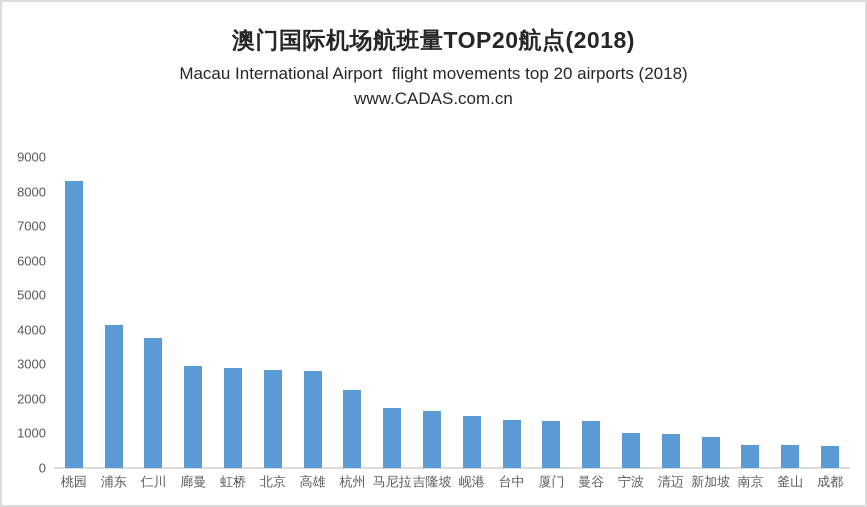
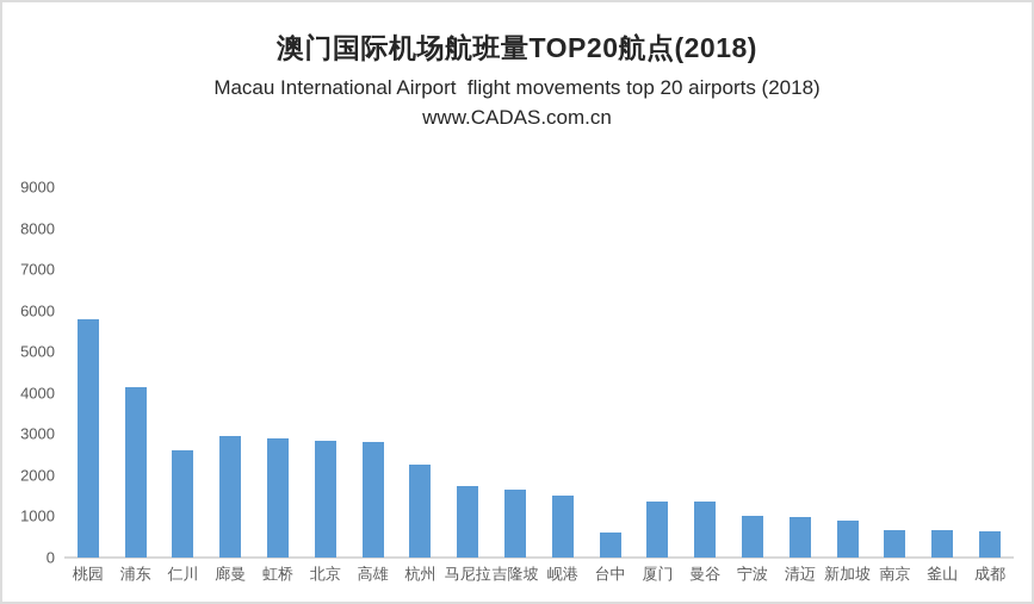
桃园: 8300 -> 5800
仁川: 3800 -> 2600
台中: 1400 -> 600
